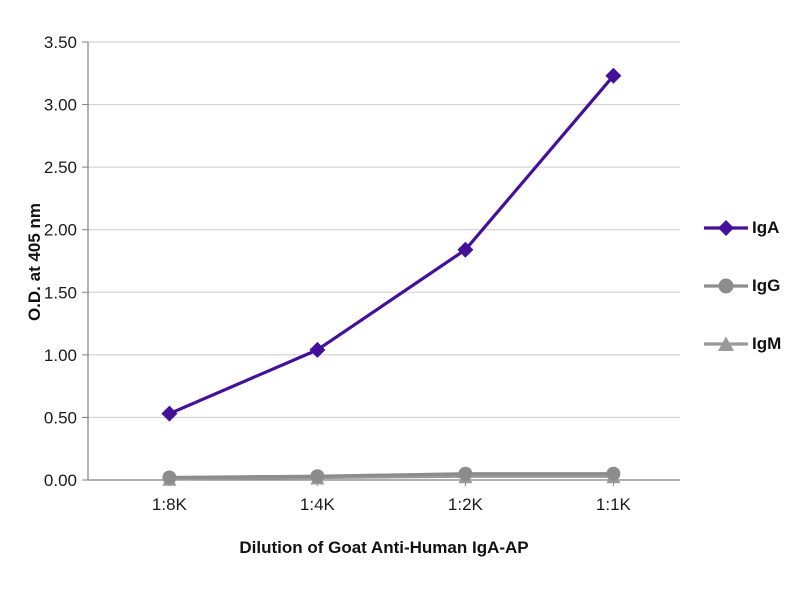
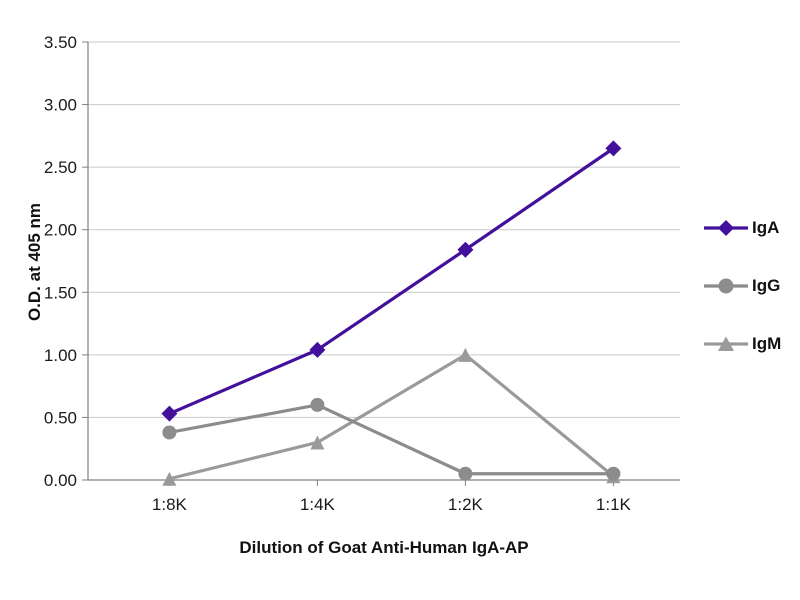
IgG/1:8K: 0.02 -> 0.38
IgG/1:4K: 0.03 -> 0.60
IgM/1:4K: 0.02 -> 0.30
IgM/1:2K: 0.03 -> 1.00
IgA/1:1K: 3.23 -> 2.65
